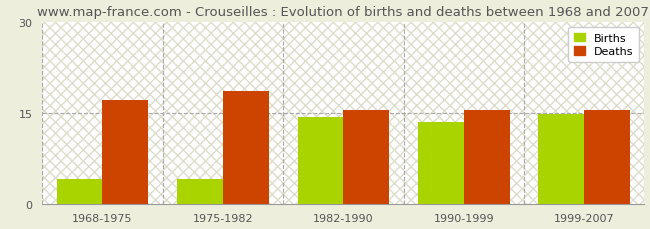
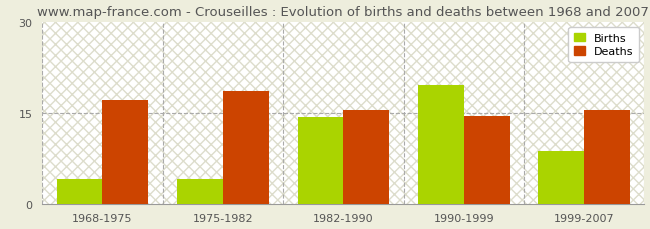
Births/1990-1999: 13.4 -> 19.6
Deaths/1990-1999: 15.5 -> 14.4
Births/1999-2007: 14.7 -> 8.6
